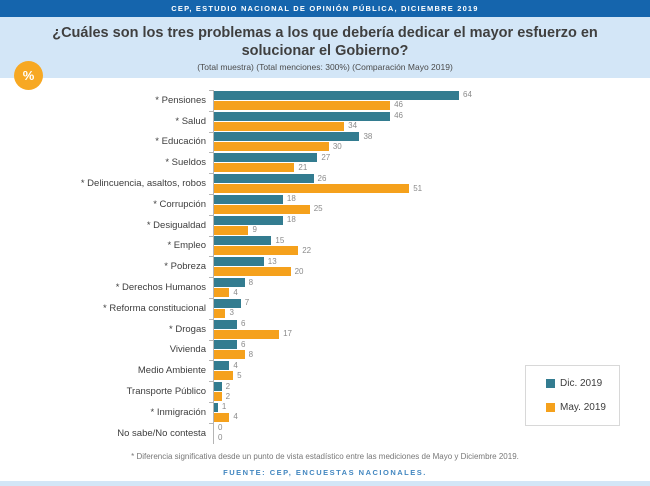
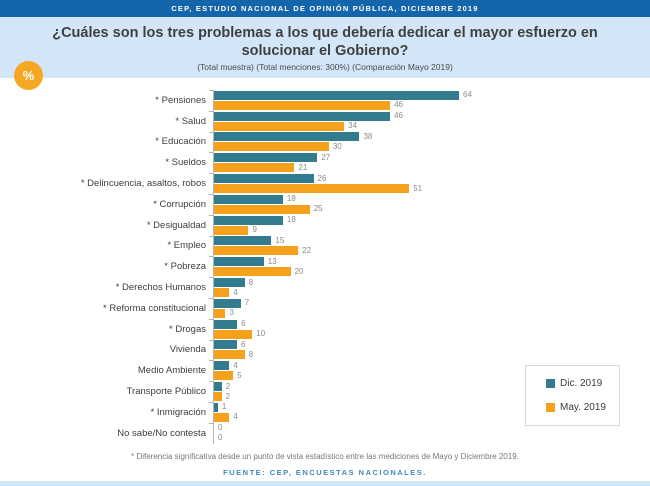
May. 2019/* Drogas: 17 -> 10
